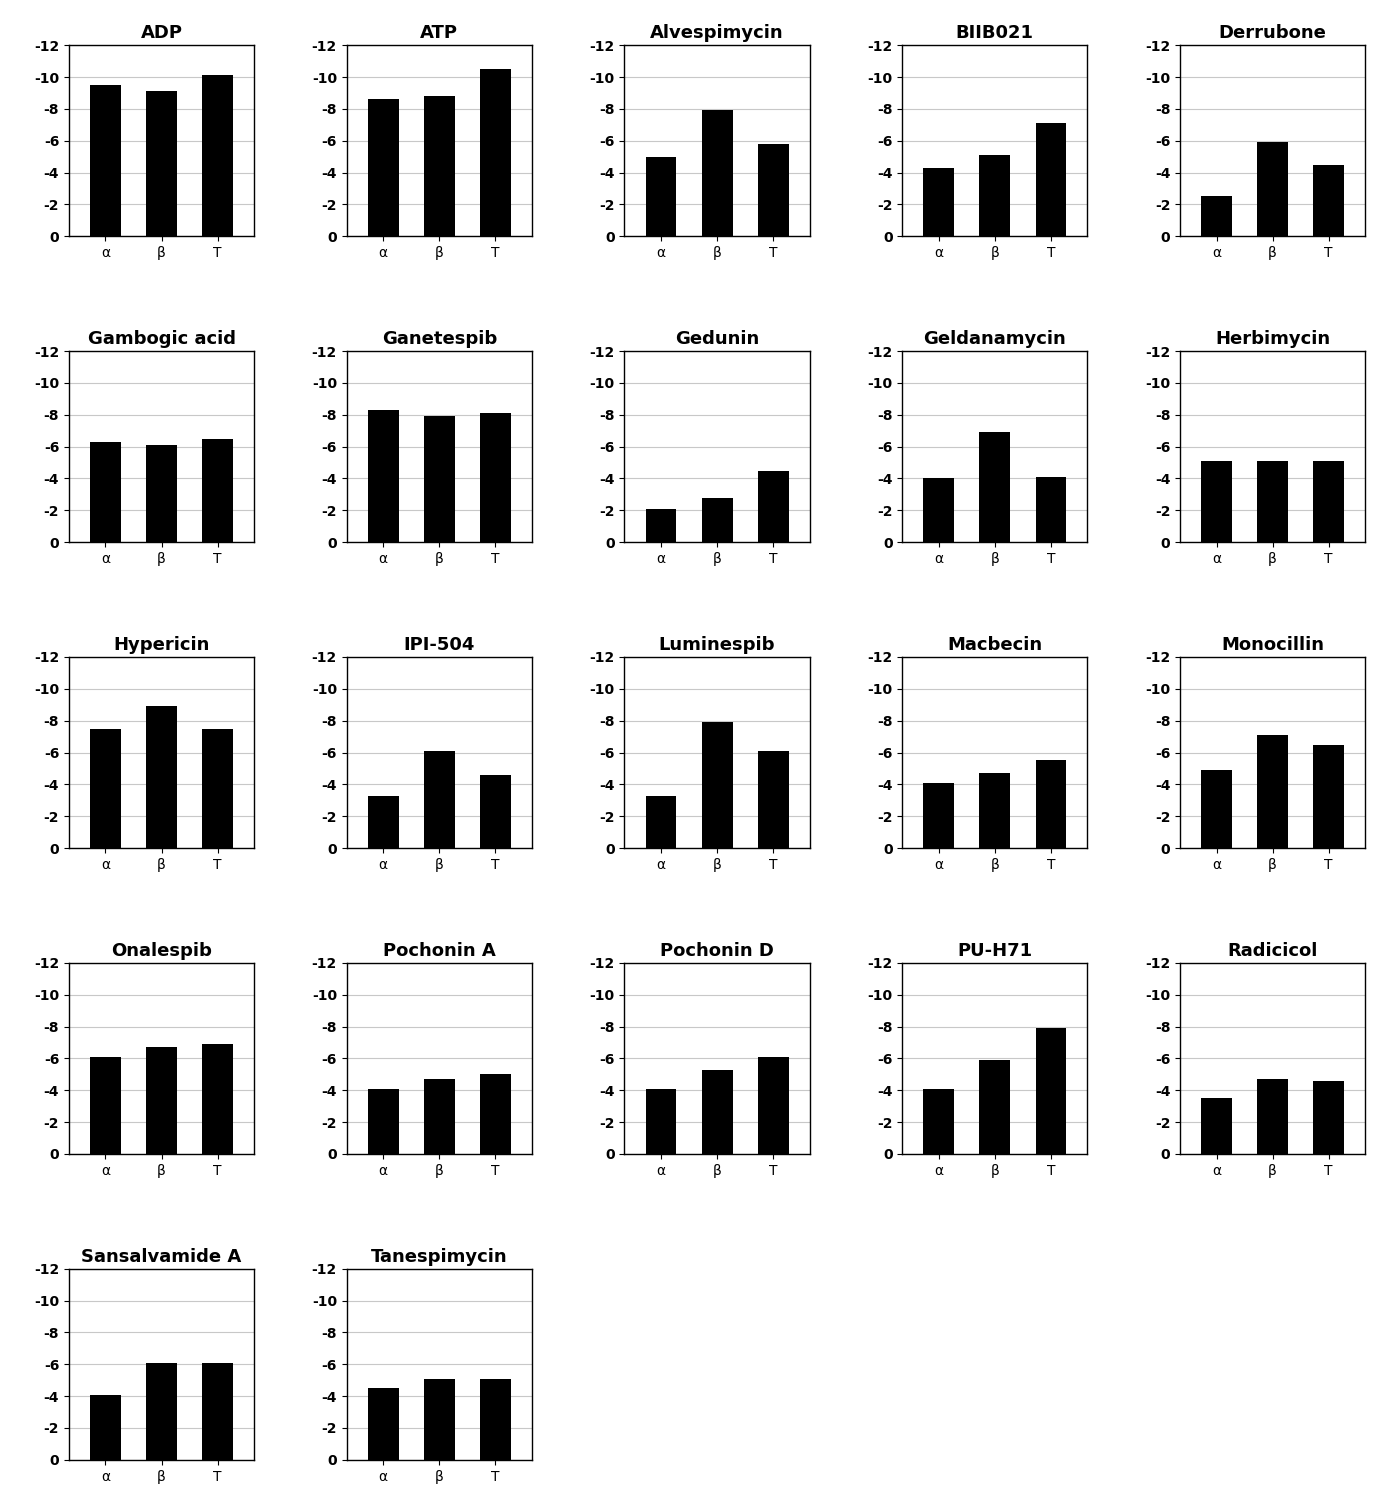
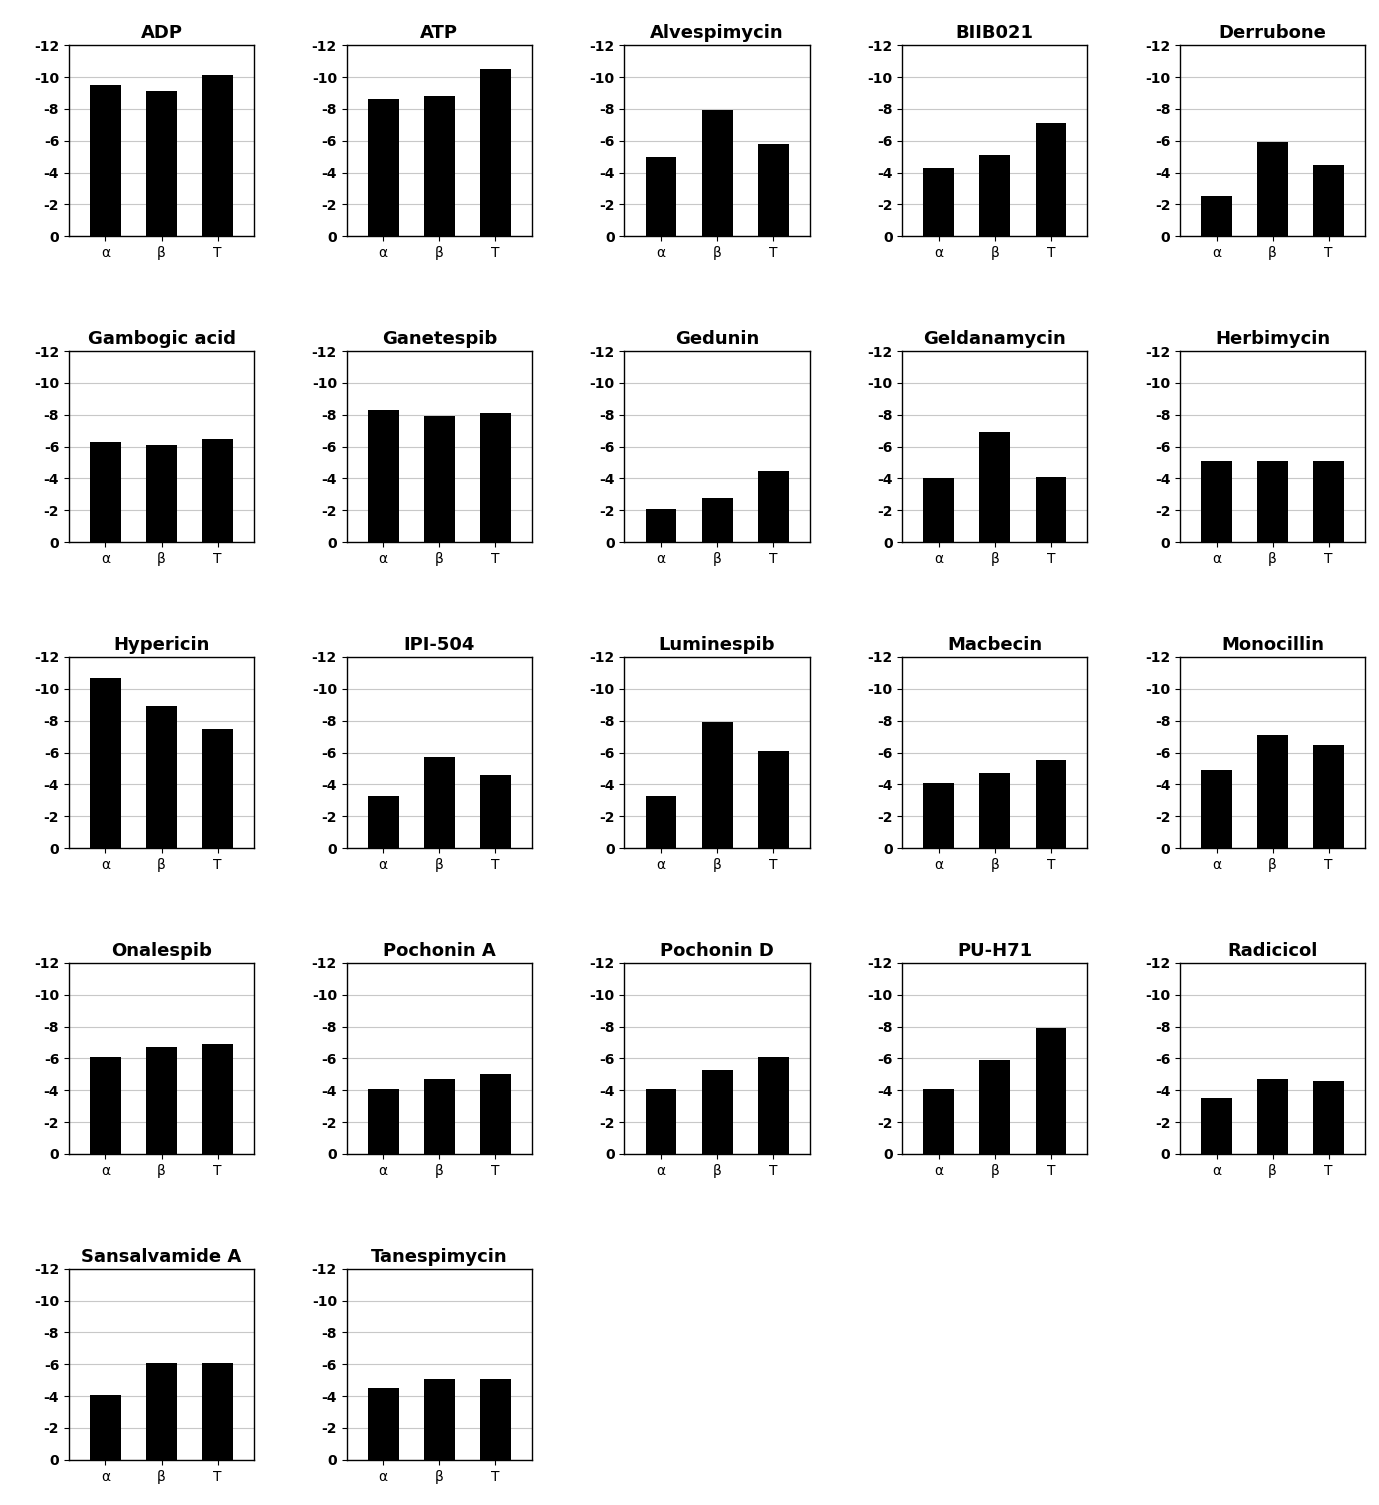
Hypericin/α: -7.5 -> -10.7
IPI-504/β: -6.1 -> -5.7
